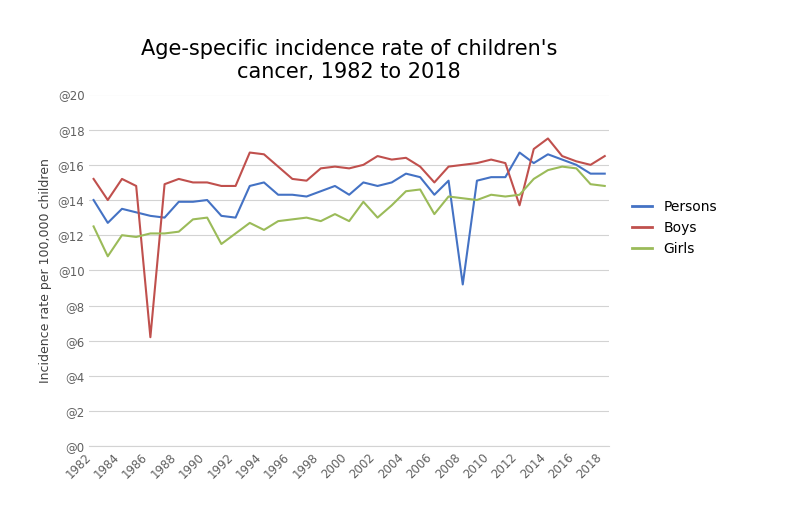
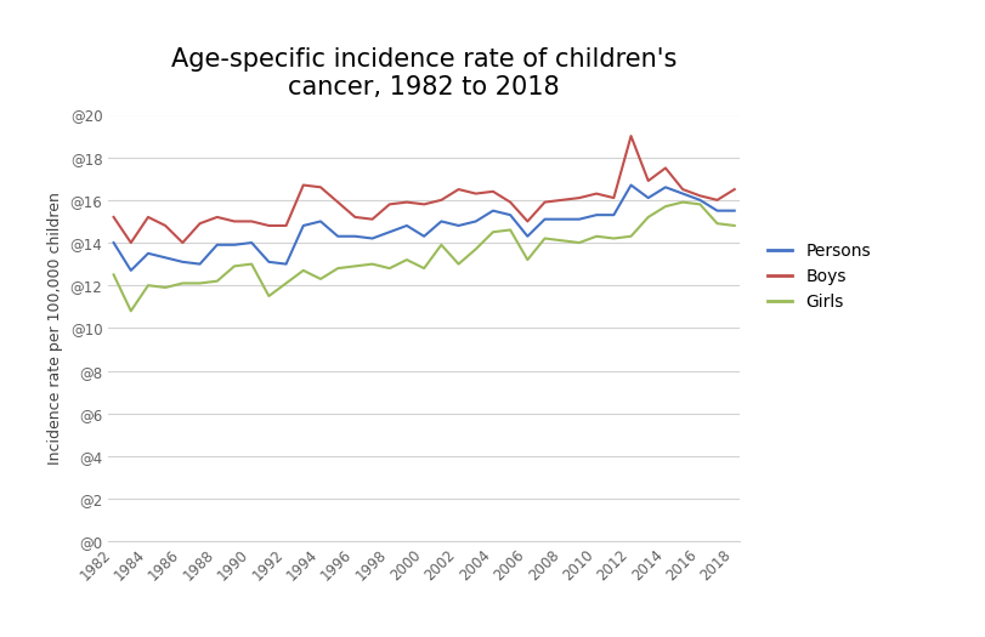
Boys/1986: @6.2 -> @14.0
Persons/2008: @9.2 -> @15.1
Boys/2012: @13.7 -> @19.0
